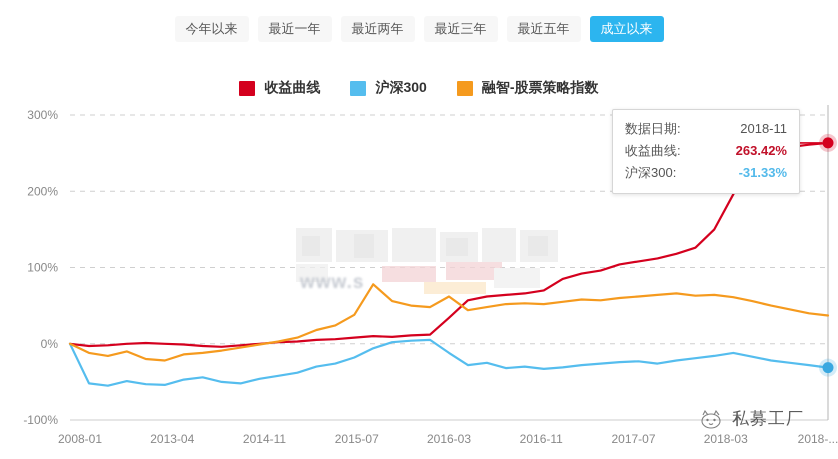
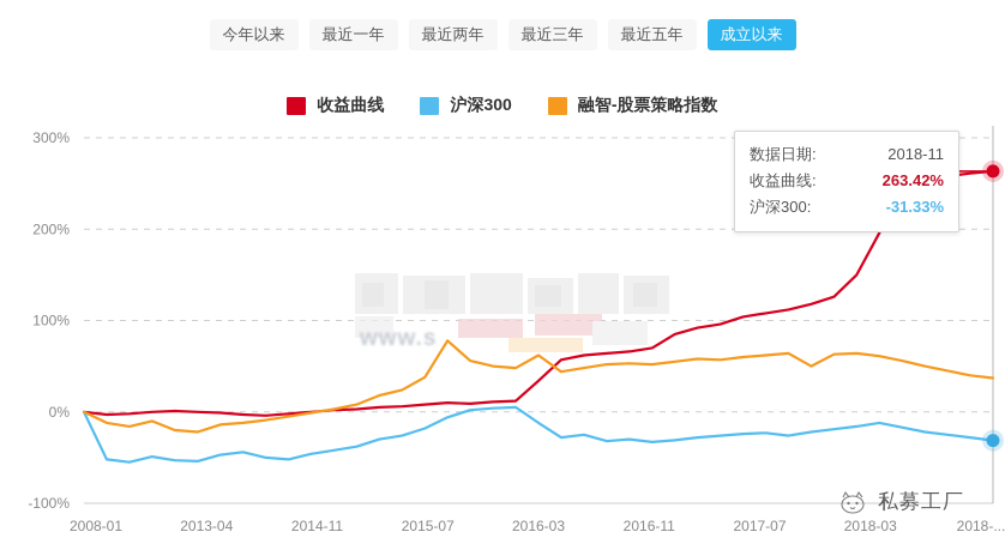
融智-股票策略指数/2017-07: 70% -> 50%
